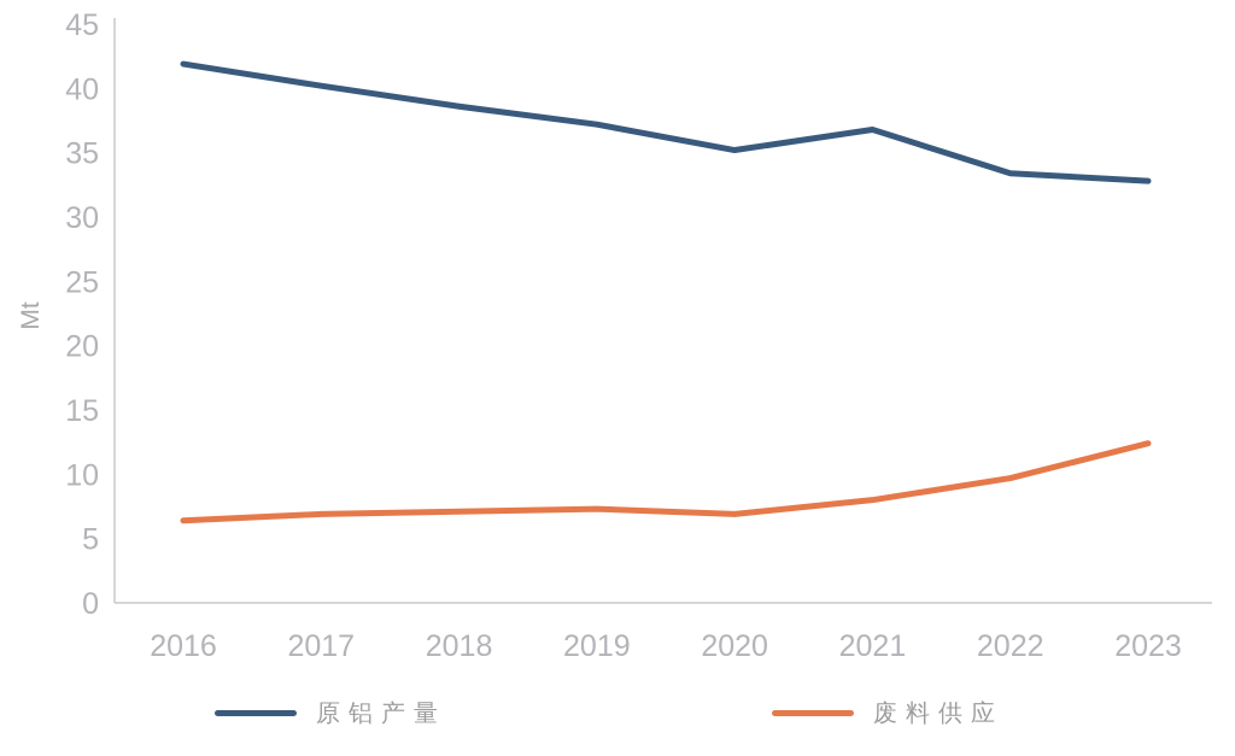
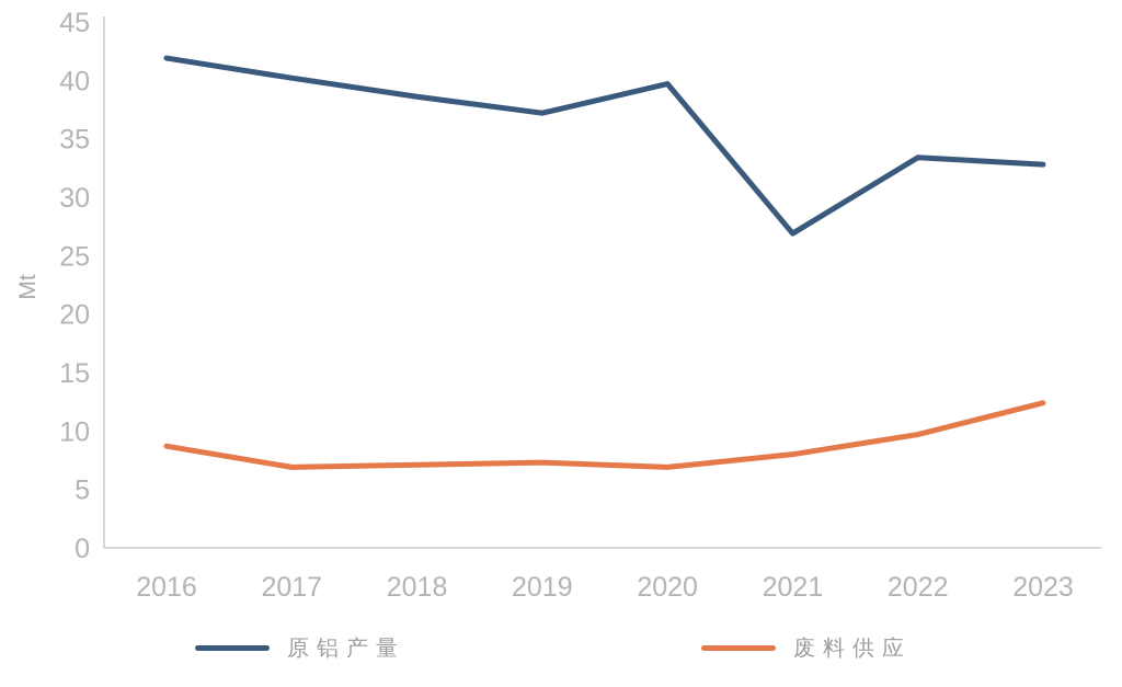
废料供应/2016: 6.4 -> 8.7
原铝产量/2020: 35.2 -> 39.7
原铝产量/2021: 36.8 -> 26.9
